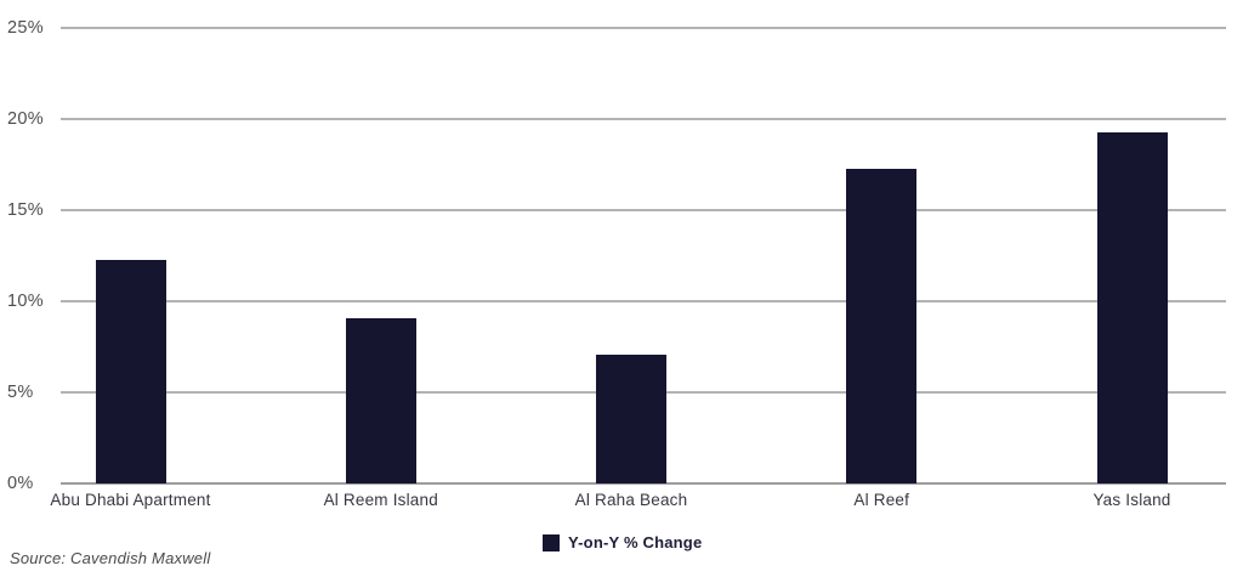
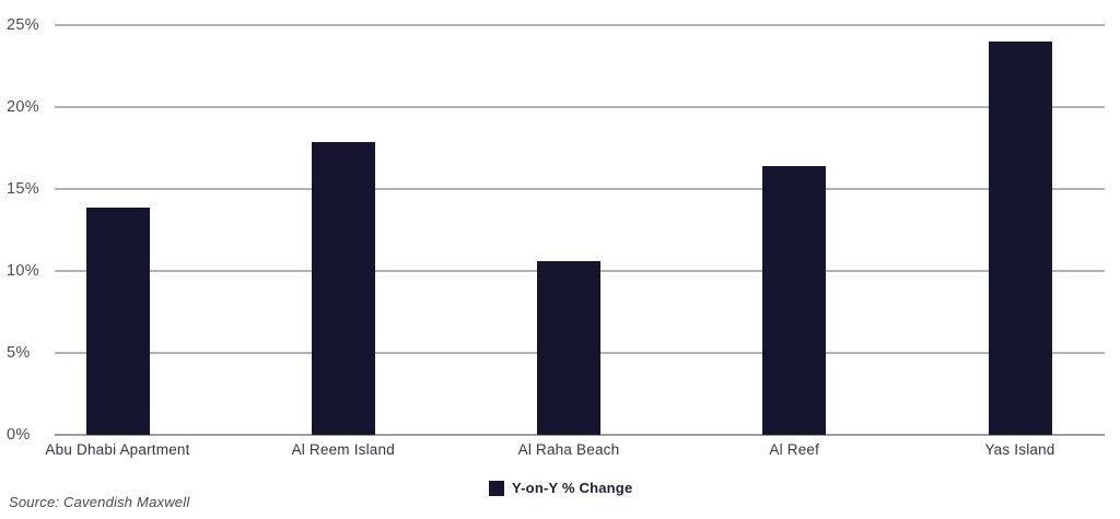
Abu Dhabi Apartment: 12.3% -> 13.9%
Al Reem Island: 9.1% -> 17.9%
Al Raha Beach: 7.1% -> 10.6%
Al Reef: 17.3% -> 16.4%
Yas Island: 19.3% -> 24.0%
